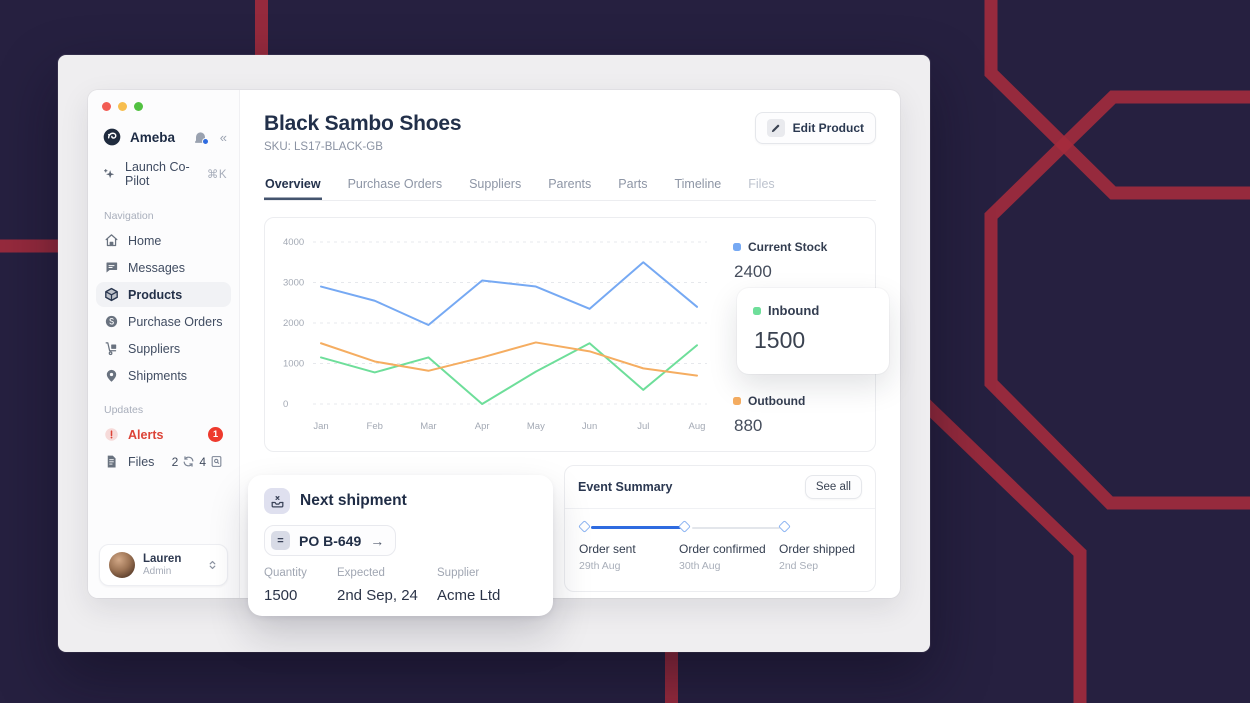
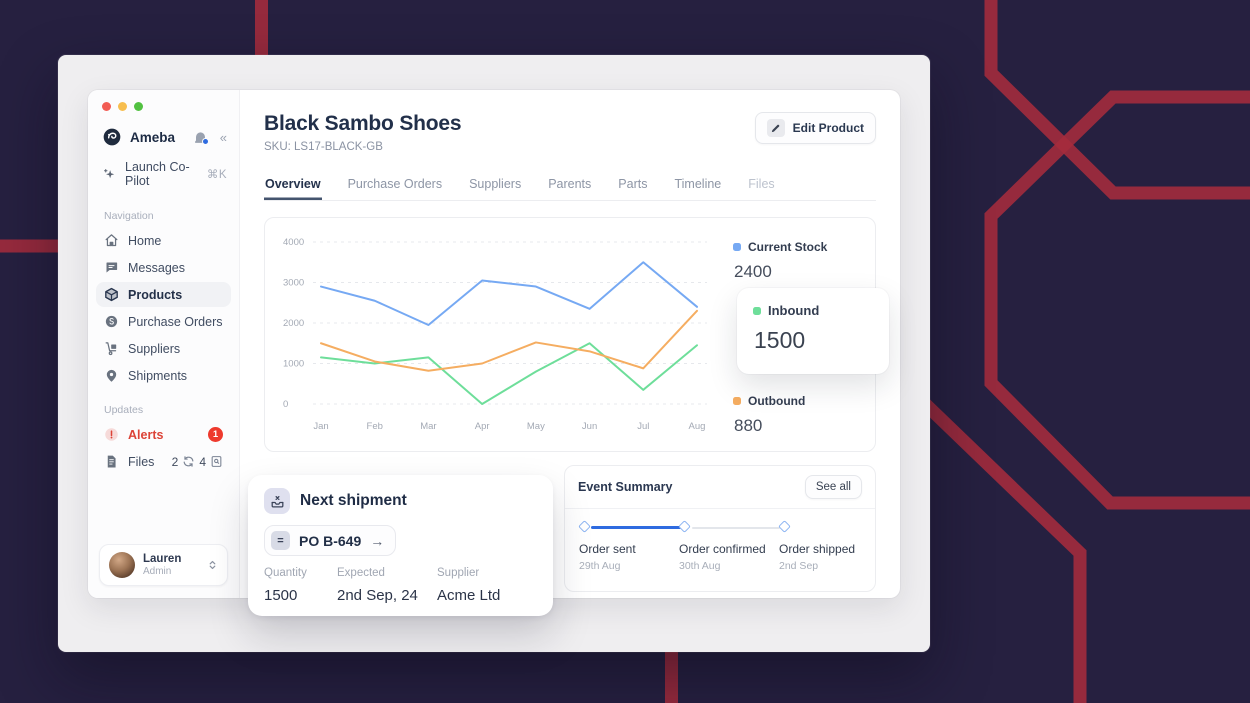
Inbound/Feb: 800 -> 1000
Outbound/Apr: 1200 -> 1000
Outbound/Aug: 700 -> 2300
